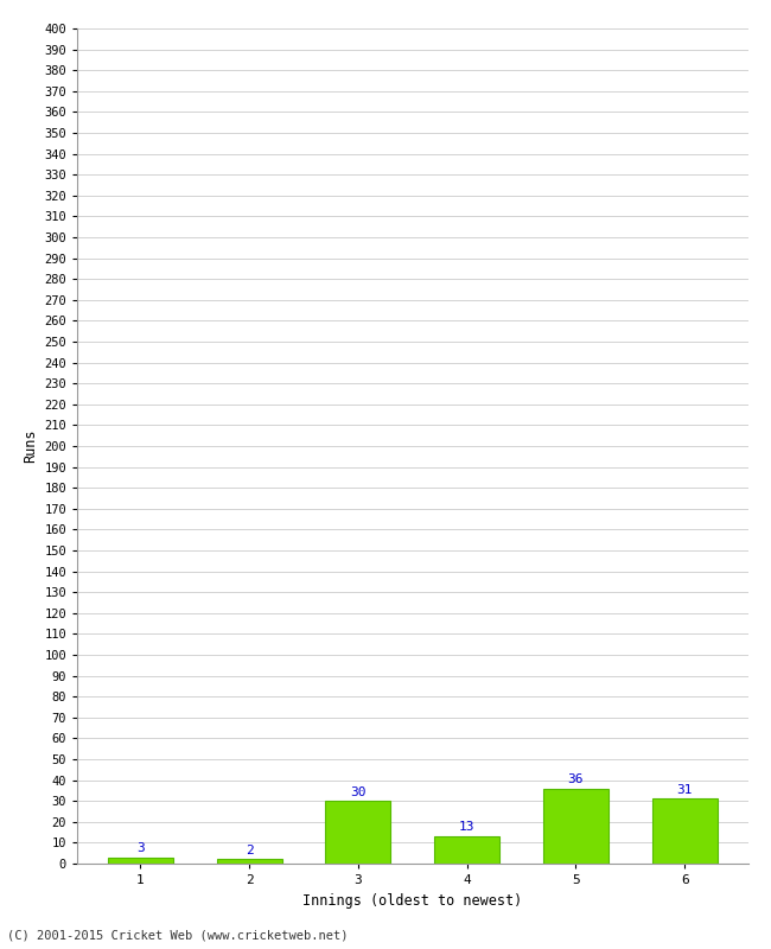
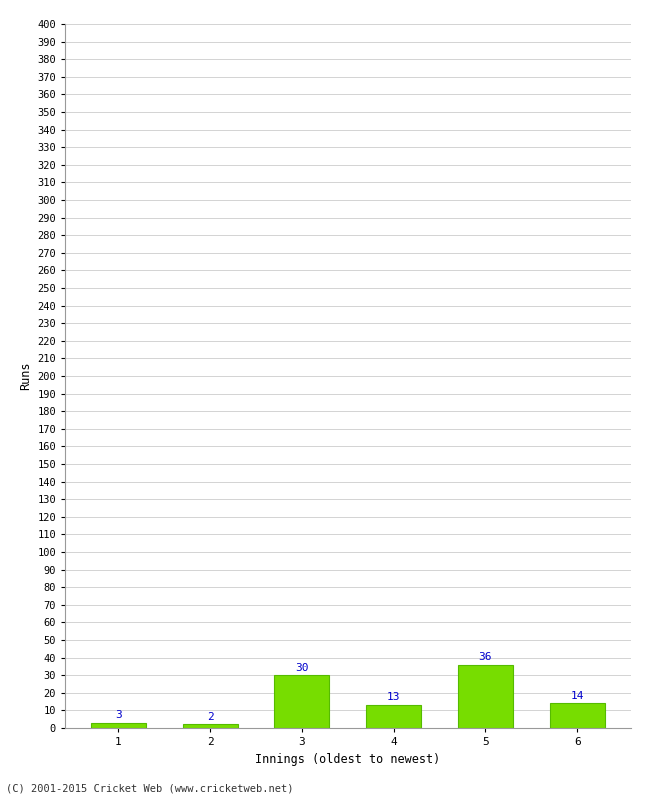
6: 31 -> 14
